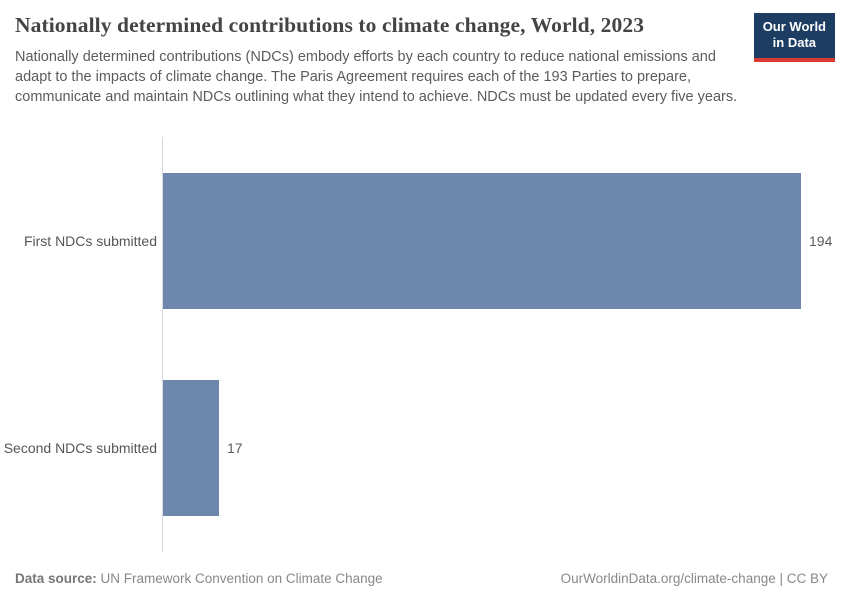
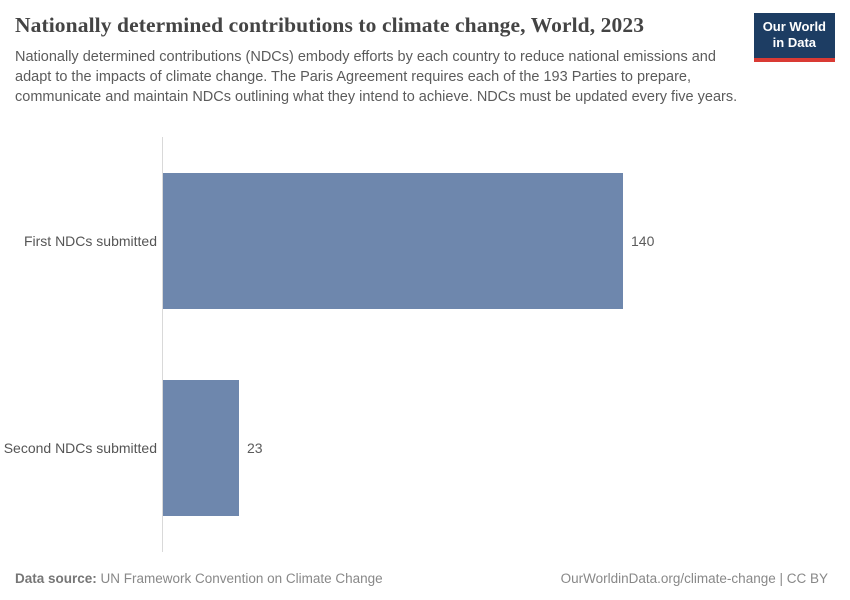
First NDCs submitted: 194 -> 140
Second NDCs submitted: 17 -> 23
